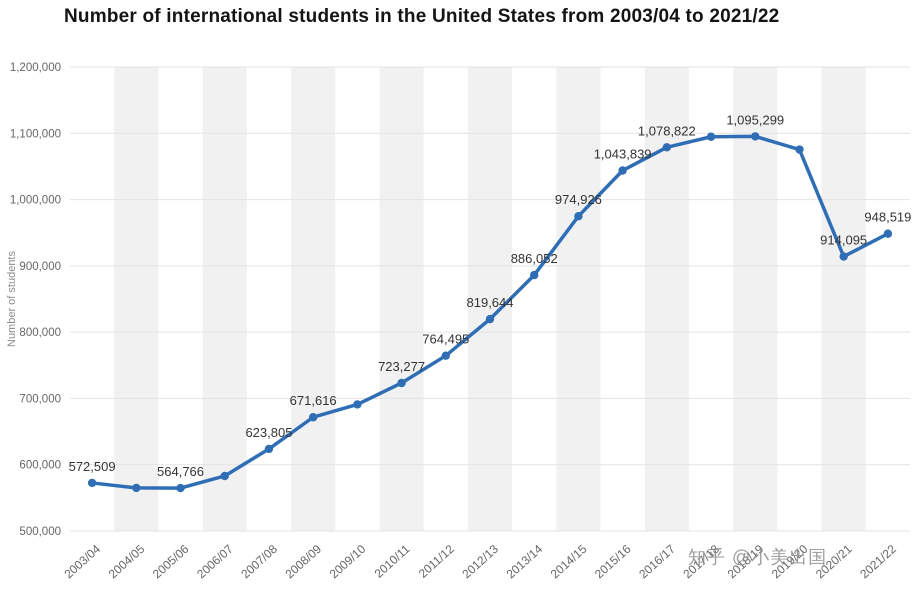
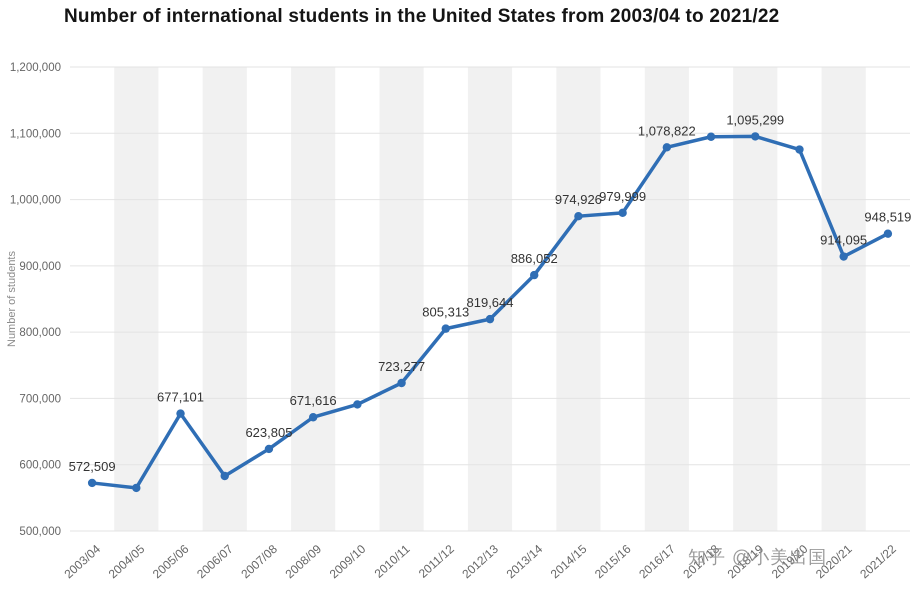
2005/06: 564,766 -> 677,101
2011/12: 764,495 -> 805,313
2015/16: 1,043,839 -> 979,999
